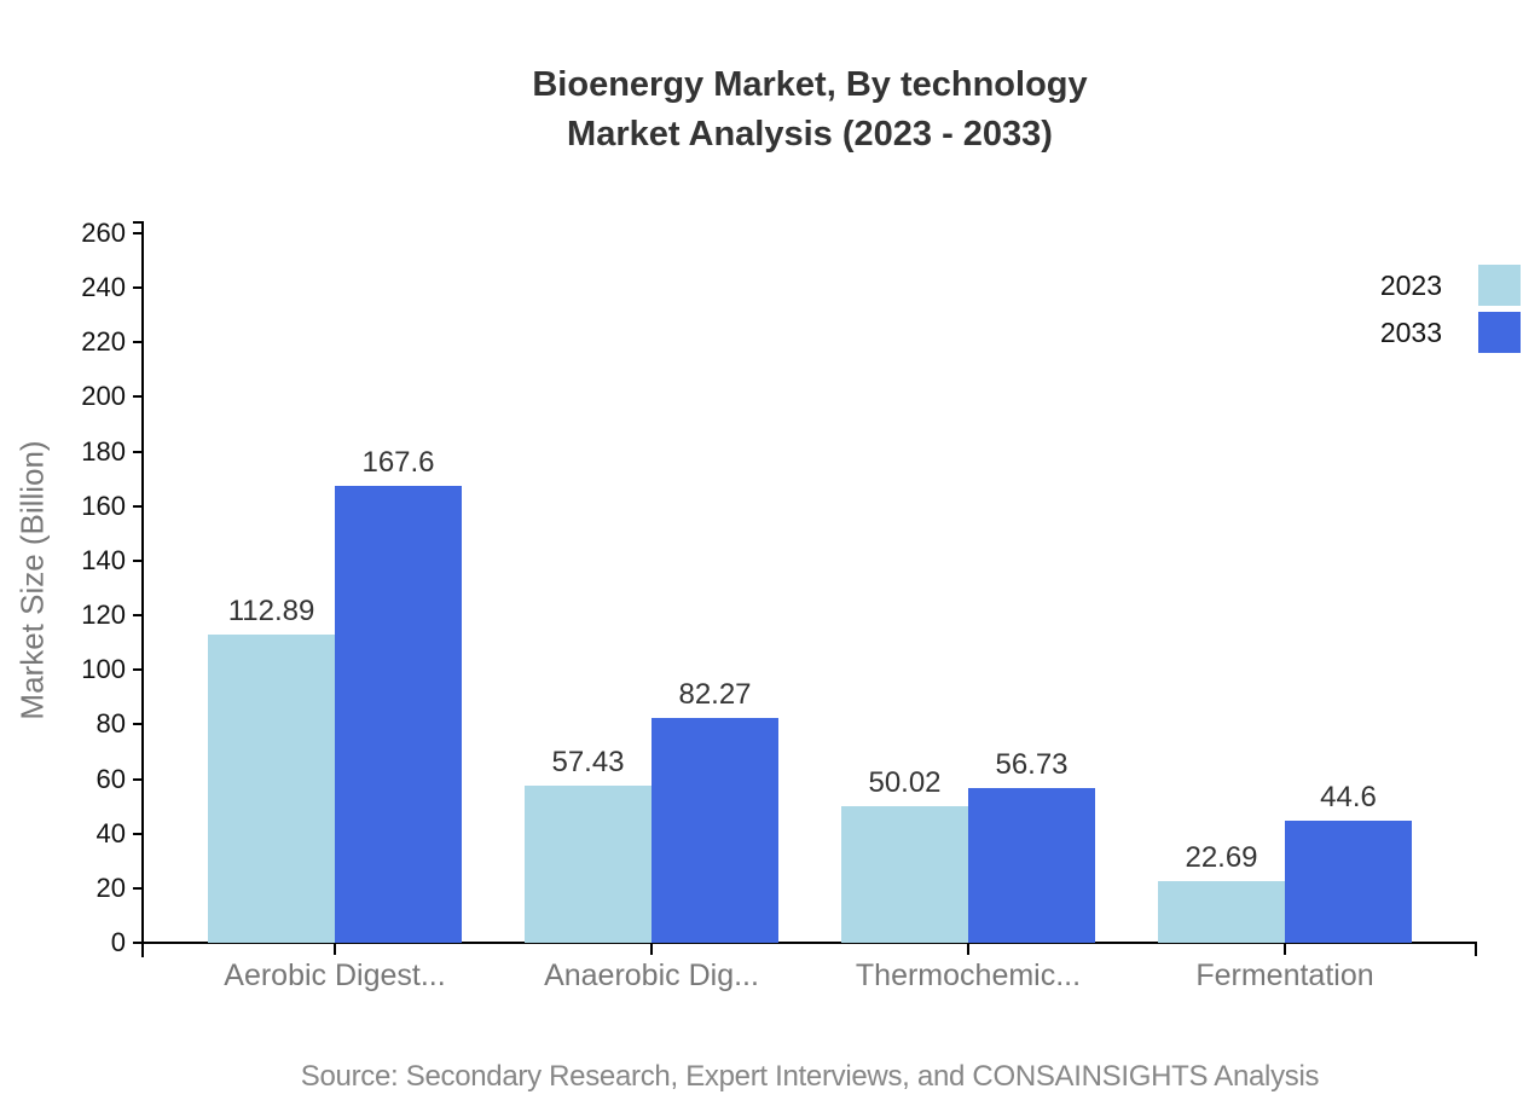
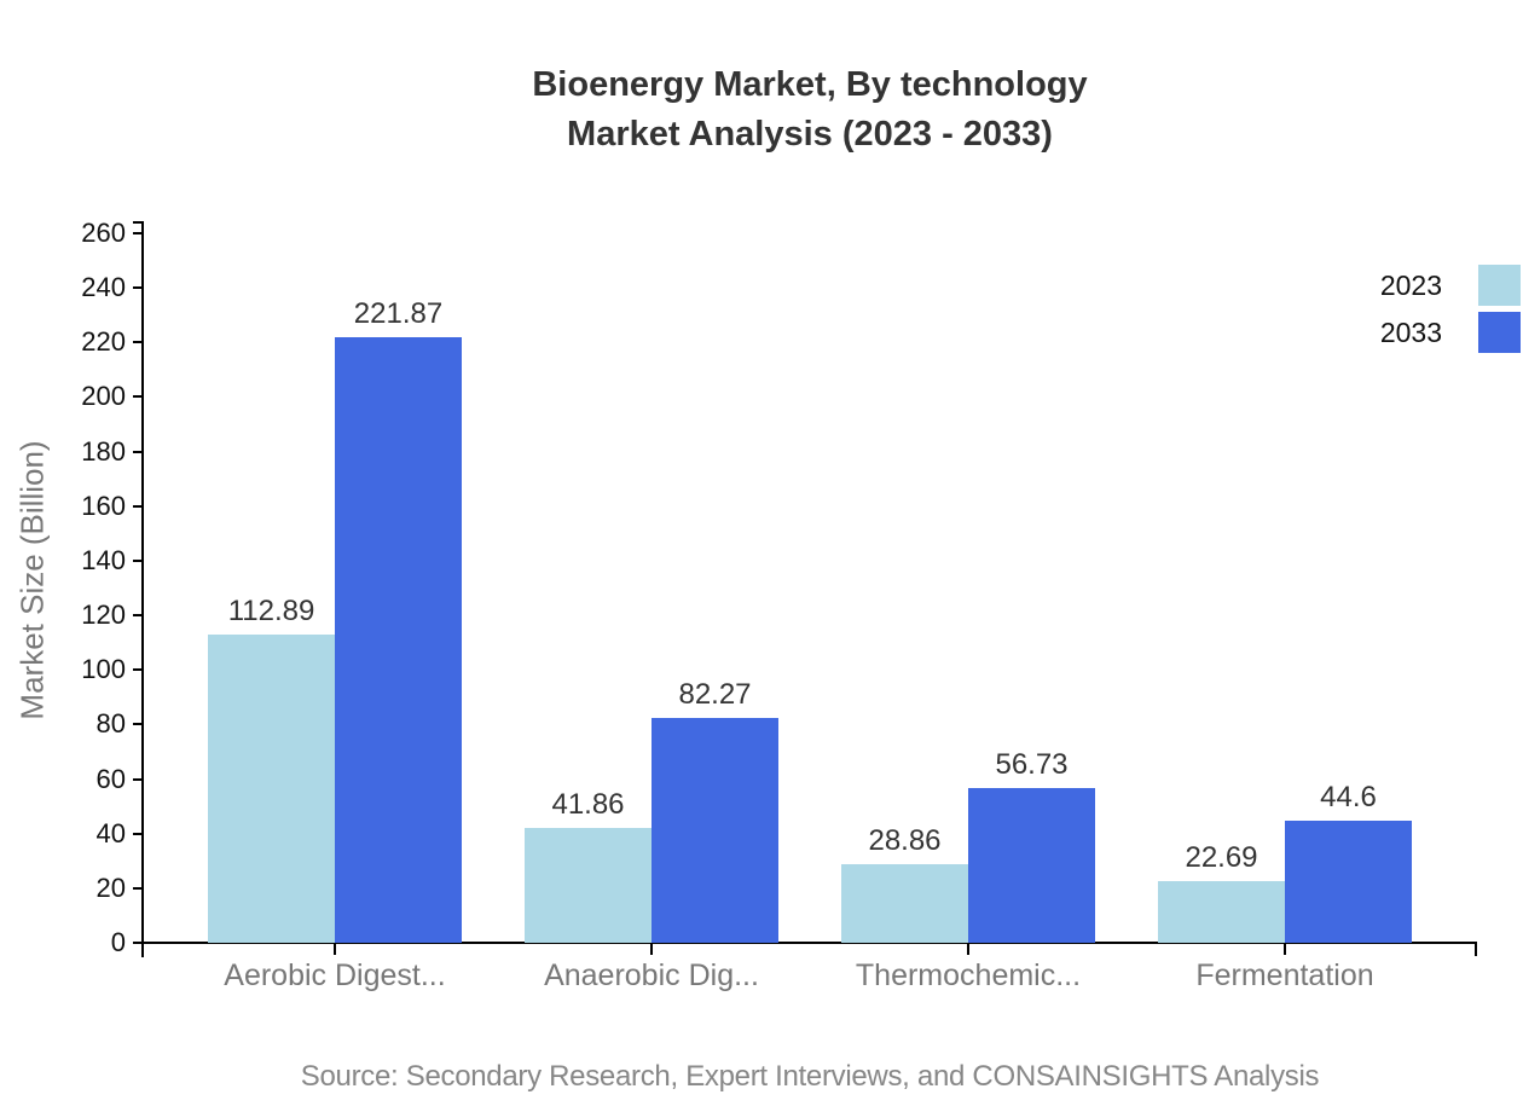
2033/Aerobic Digest...: 167.6 -> 221.87
2023/Anaerobic Dig...: 57.43 -> 41.86
2023/Thermochemic...: 50.02 -> 28.86
